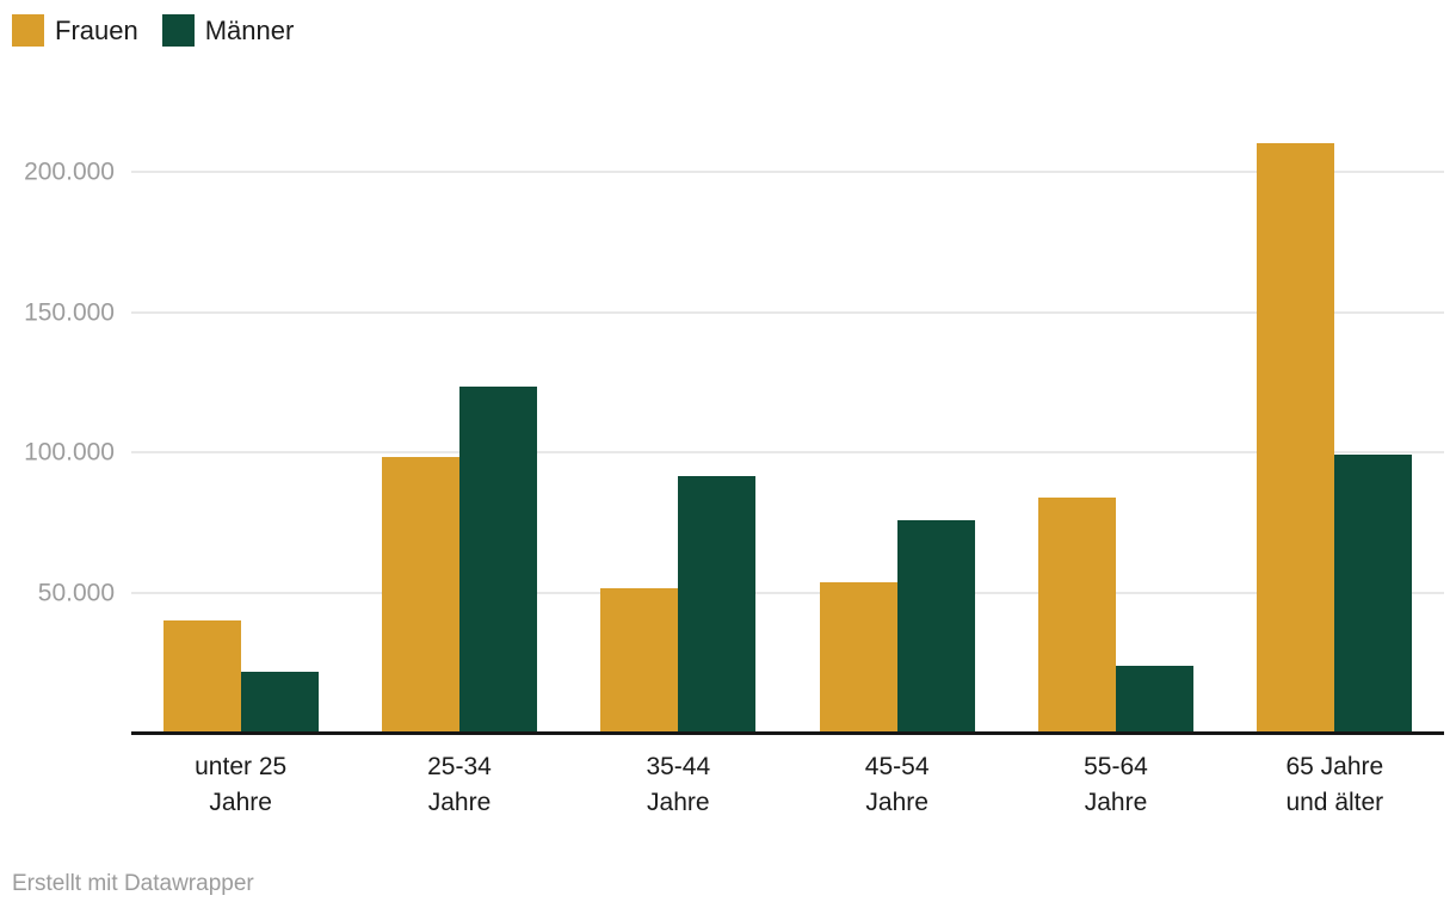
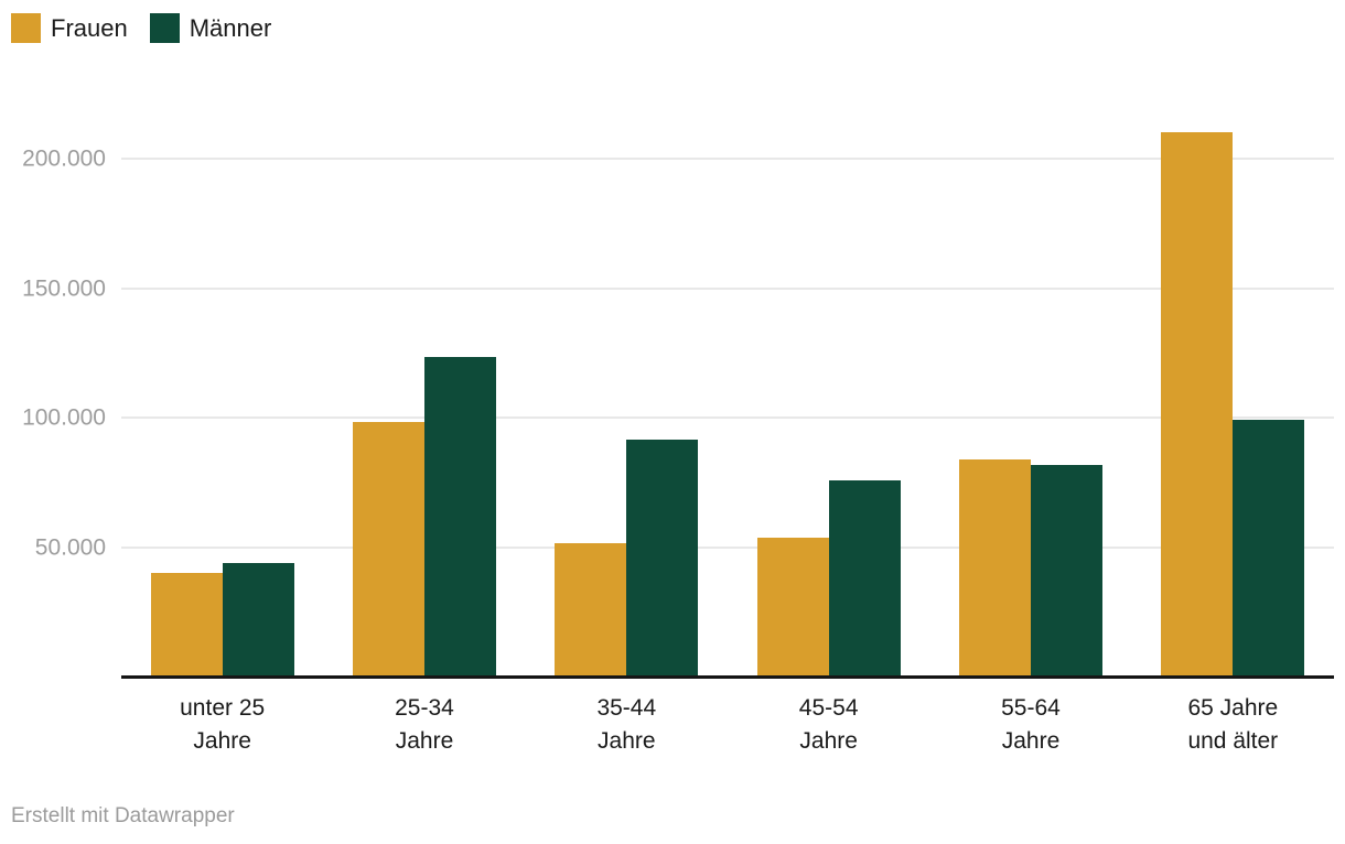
Männer/unter 25 Jahre: 22000 -> 44000
Männer/55-64 Jahre: 24000 -> 82000
